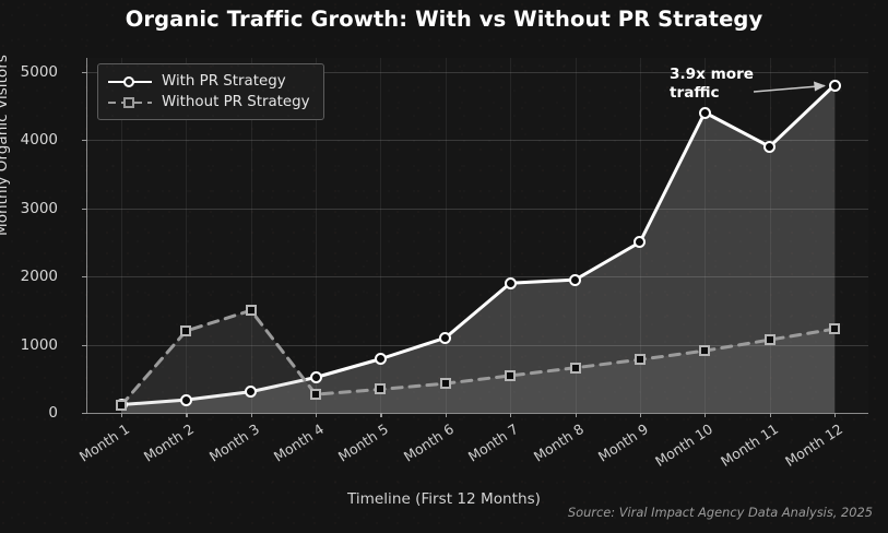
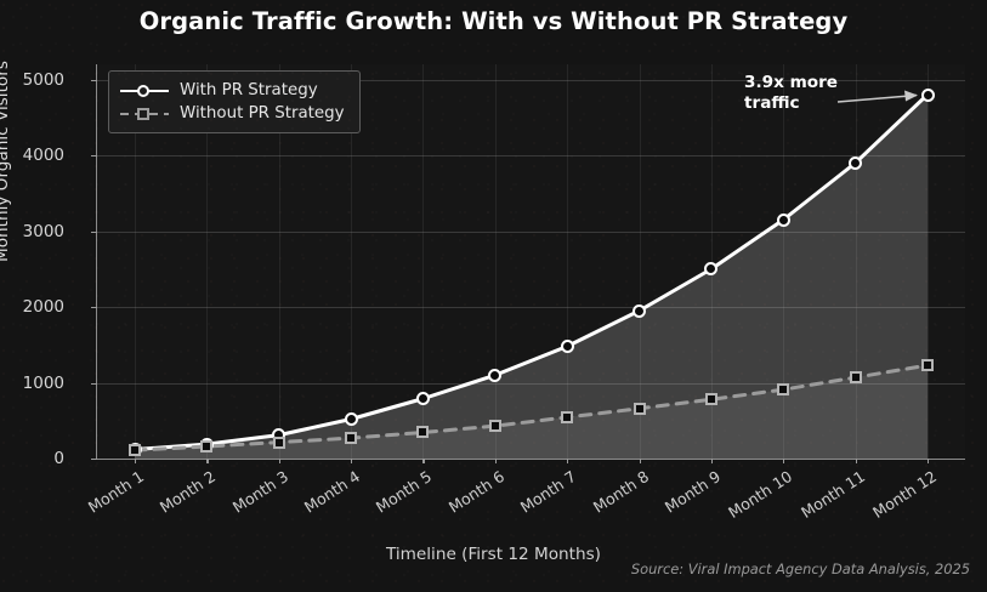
Without PR Strategy/Month 2: 1200 -> 200
Without PR Strategy/Month 3: 1500 -> 200
With PR Strategy/Month 7: 1900 -> 1500
With PR Strategy/Month 10: 4400 -> 3200
